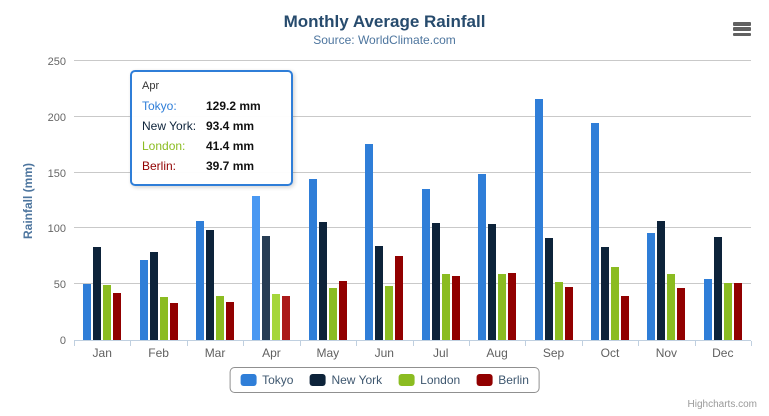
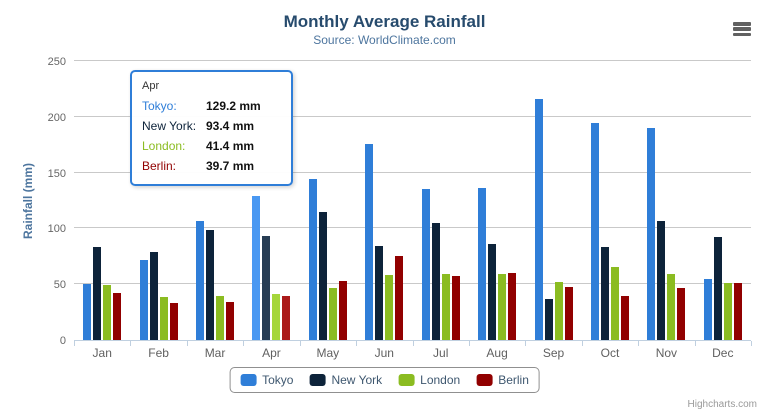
New York/May: 106 -> 115
London/Jun: 48 -> 58
Tokyo/Aug: 148 -> 136
New York/Aug: 104 -> 86
New York/Sep: 91 -> 37
Tokyo/Nov: 96 -> 190
